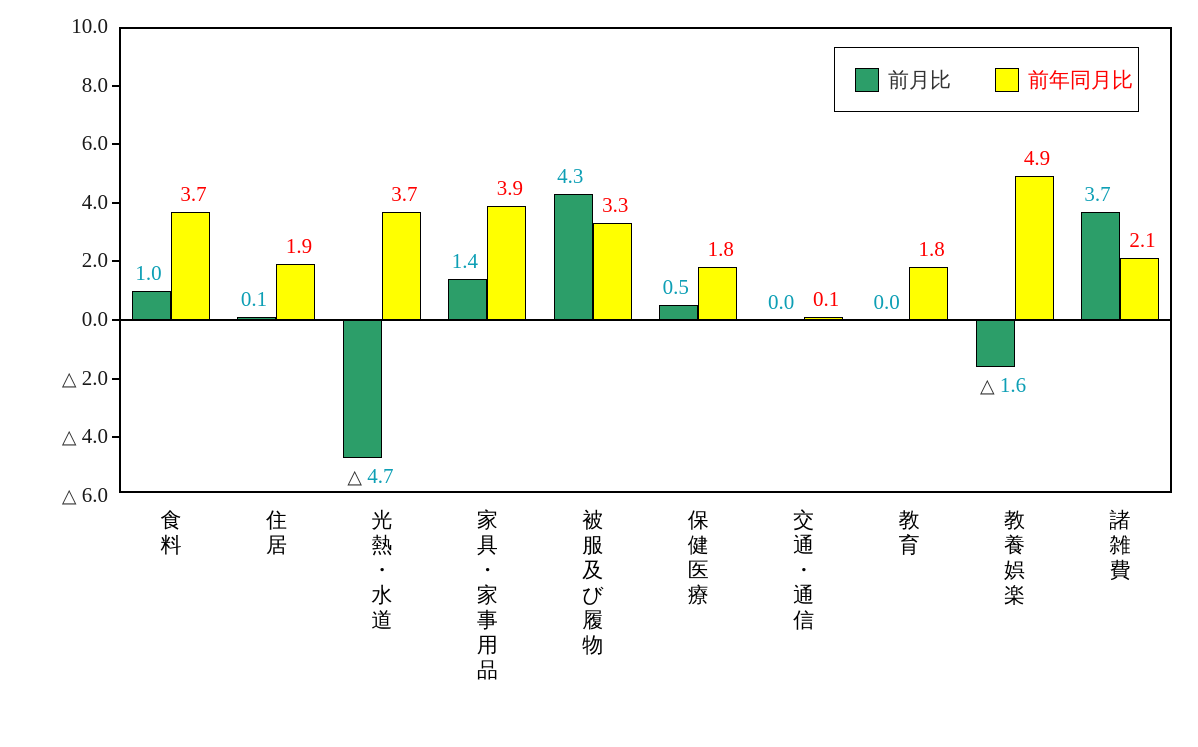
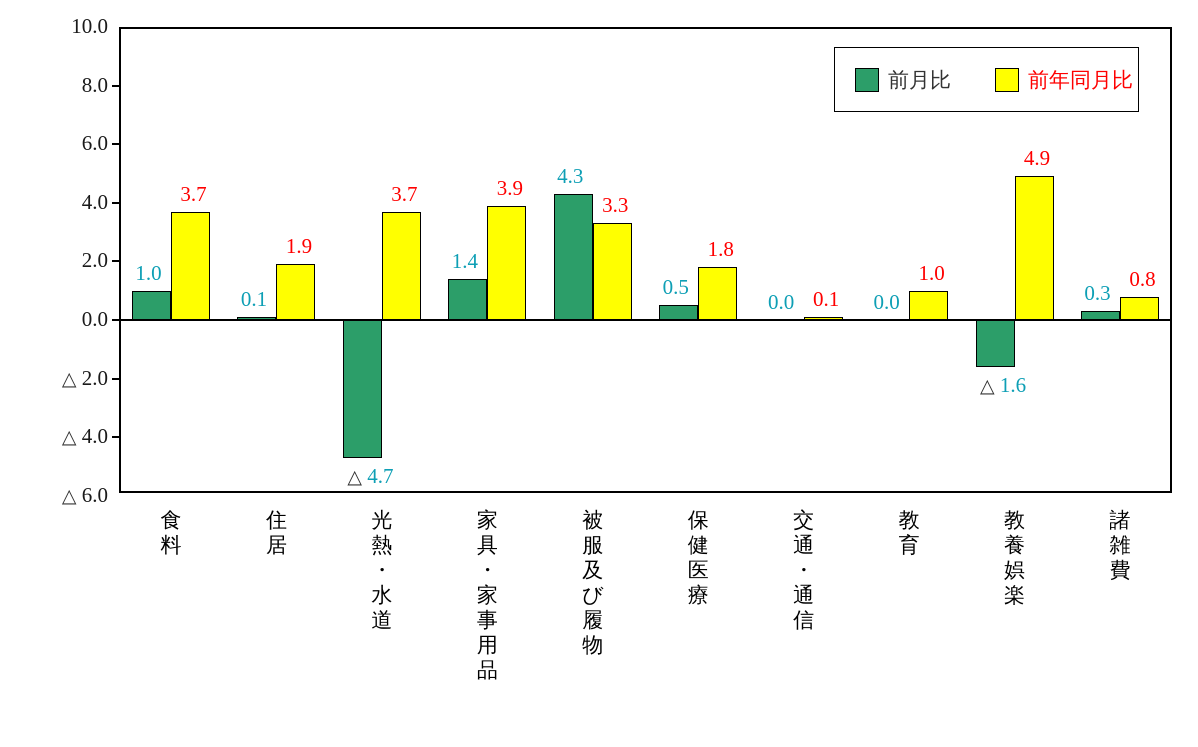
前年同月比/教育: 1.8 -> 1.0
前月比/諸雑費: 3.7 -> 0.3
前年同月比/諸雑費: 2.1 -> 0.8
